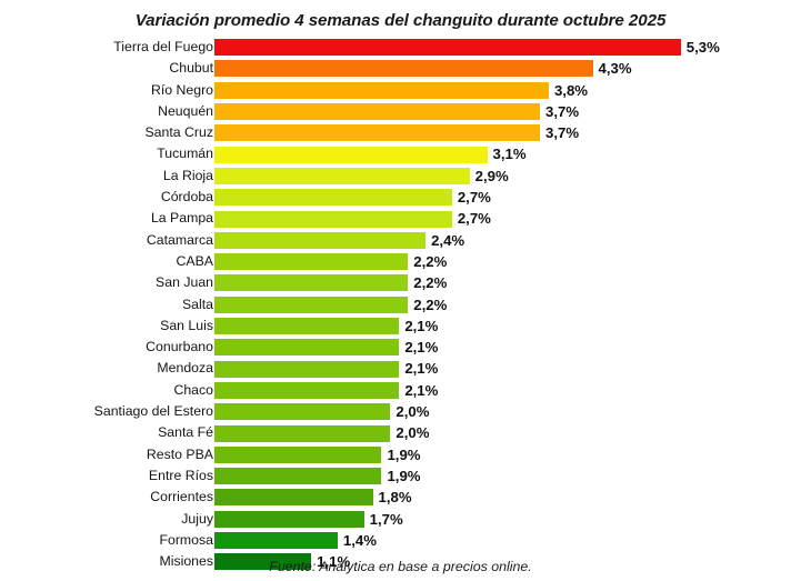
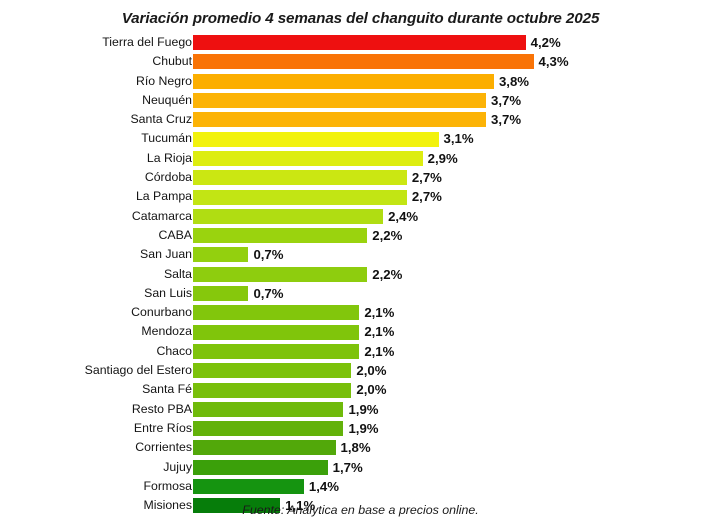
Tierra del Fuego: 5,3% -> 4,2%
San Juan: 2,2% -> 0,7%
San Luis: 2,1% -> 0,7%
